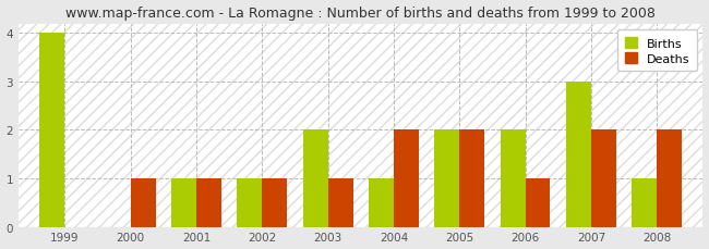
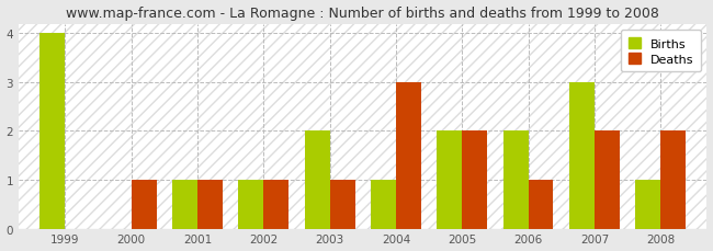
Deaths/2004: 2 -> 3
